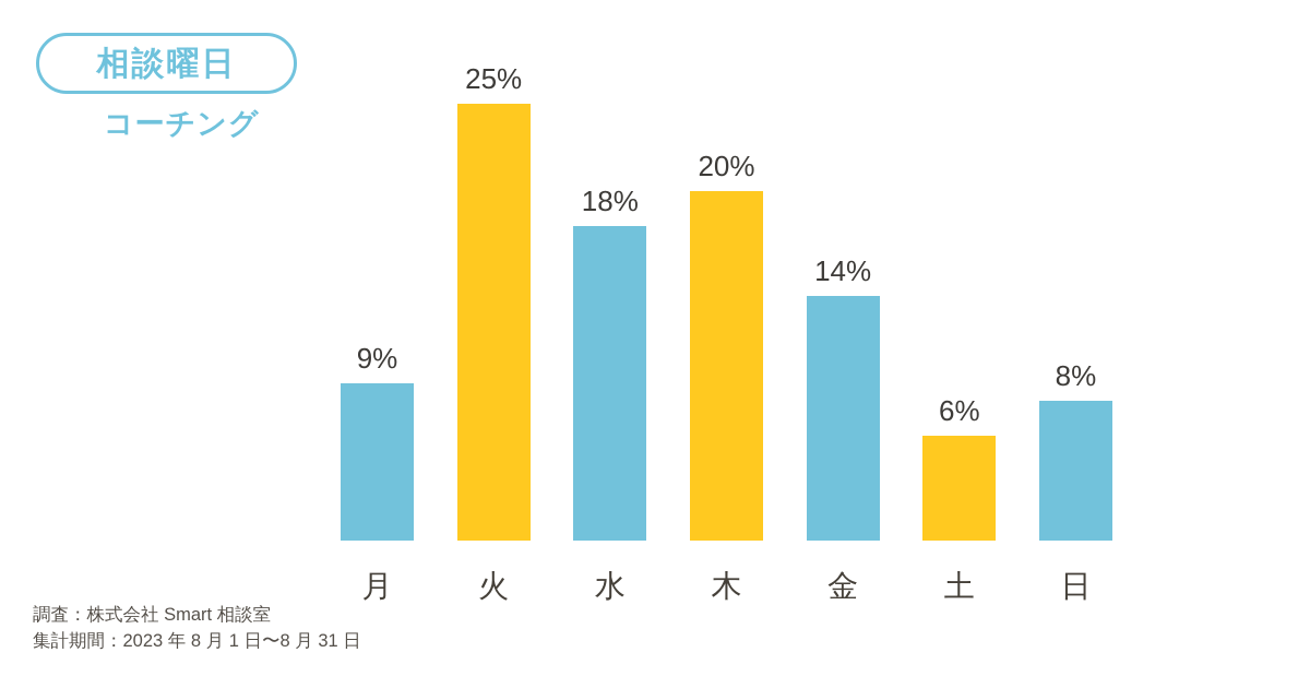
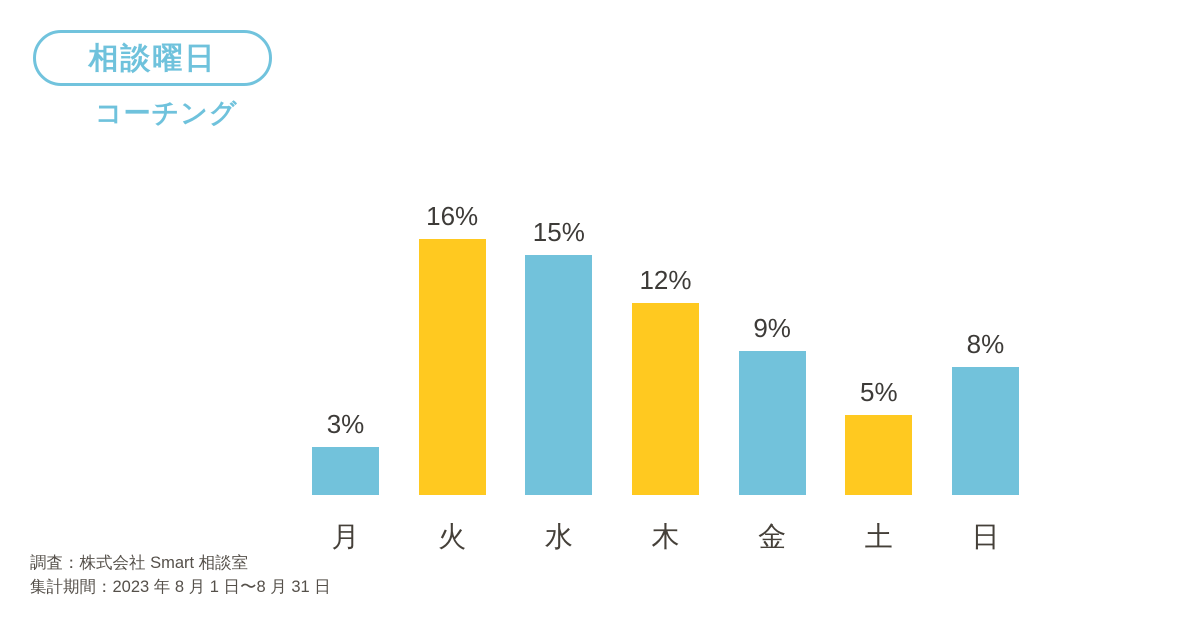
月: 9% -> 3%
火: 25% -> 16%
水: 18% -> 15%
木: 20% -> 12%
金: 14% -> 9%
土: 6% -> 5%
